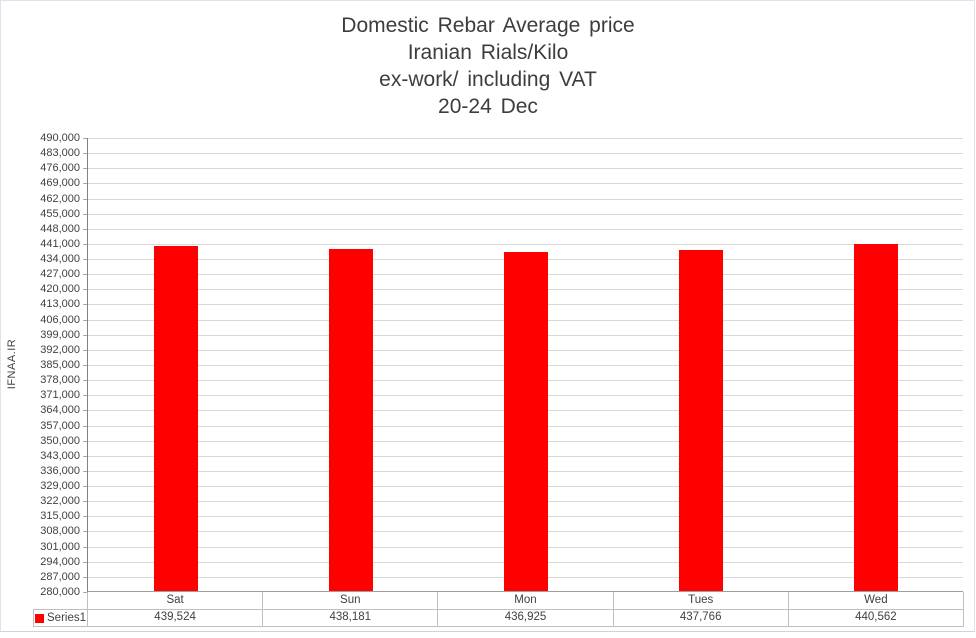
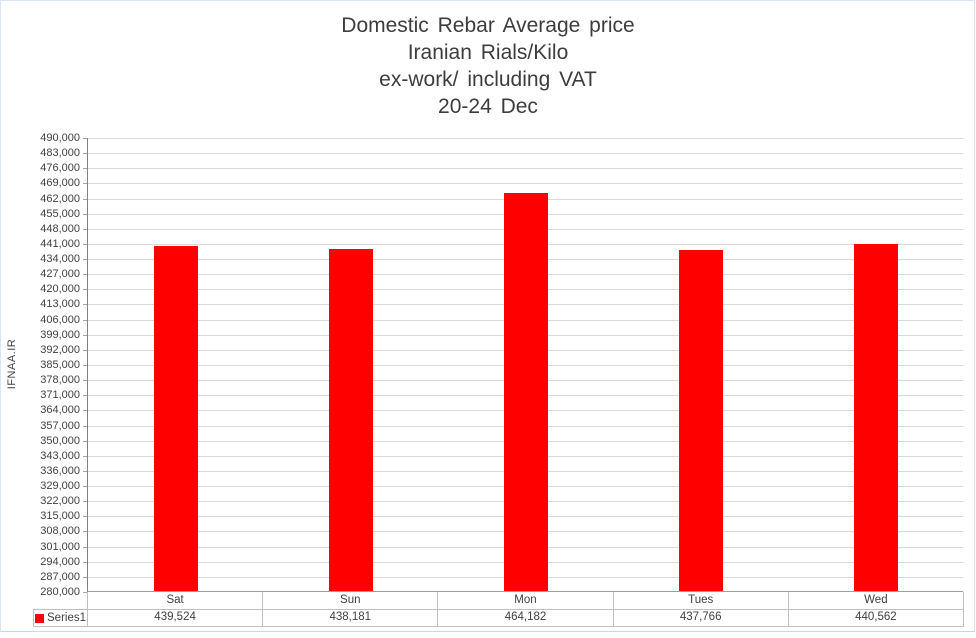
Mon: 436,925 -> 464,182
